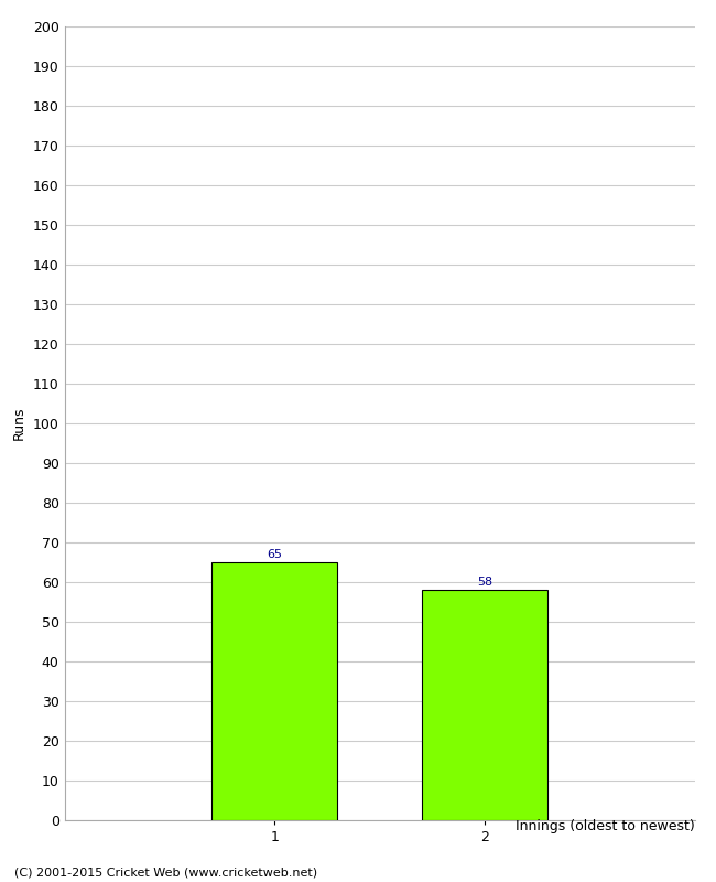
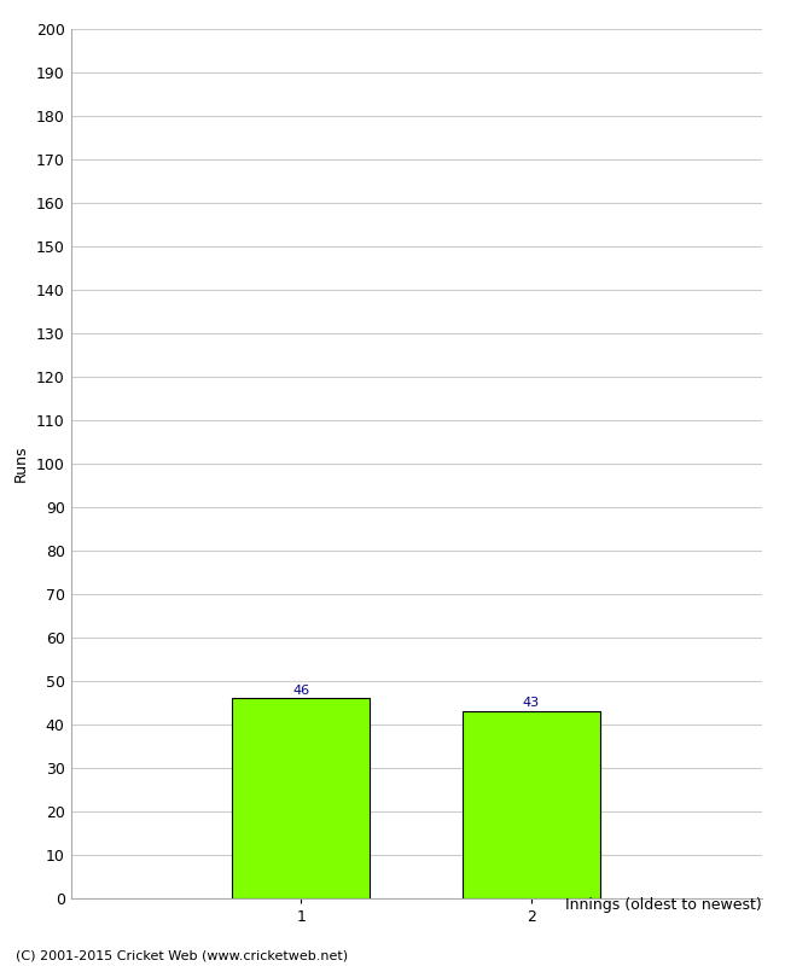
1: 65 -> 46
2: 58 -> 43
